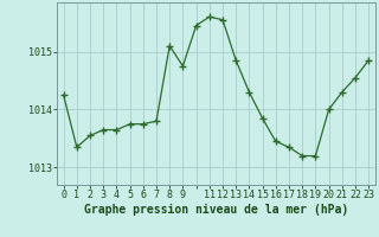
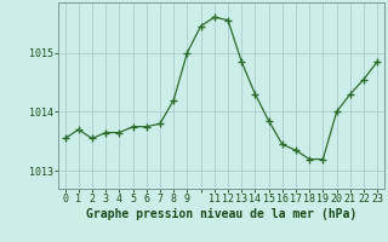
0: 1014.25 -> 1013.55
1: 1013.35 -> 1013.70
8: 1015.10 -> 1014.20
9: 1014.75 -> 1015.00
